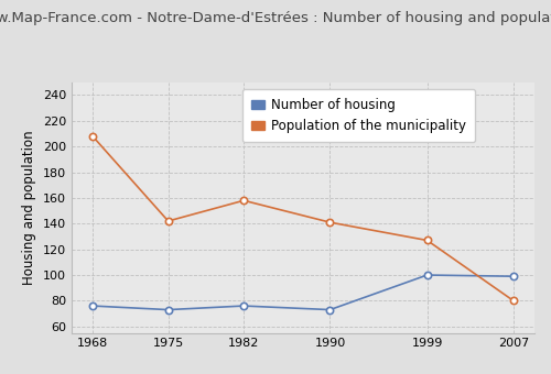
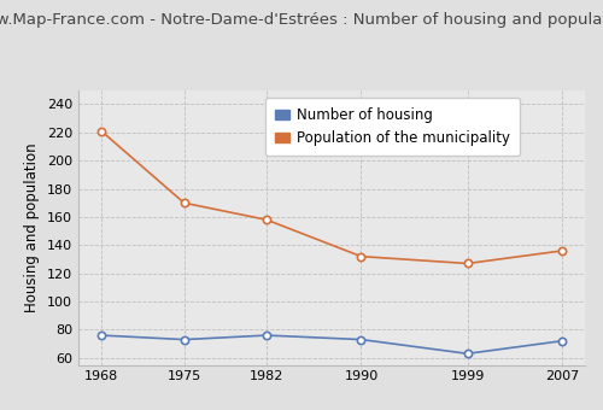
Population of the municipality/1968: 208 -> 221
Population of the municipality/1975: 142 -> 170
Population of the municipality/1990: 141 -> 132
Number of housing/1999: 100 -> 63
Number of housing/2007: 99 -> 72
Population of the municipality/2007: 80 -> 136
